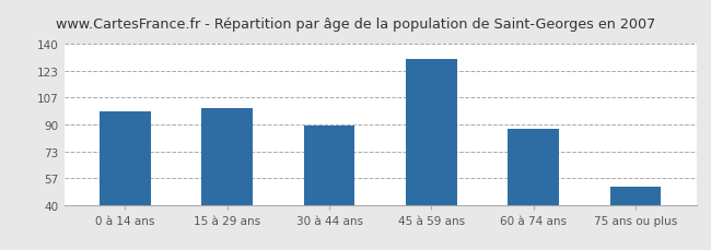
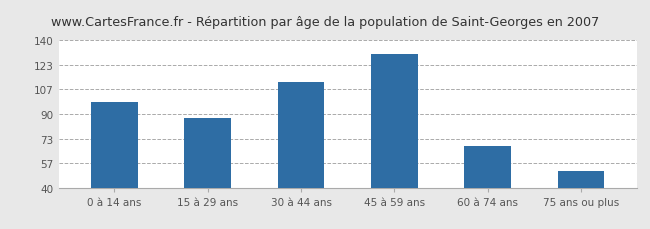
15 à 29 ans: 100 -> 87
30 à 44 ans: 89 -> 112
60 à 74 ans: 87 -> 68
